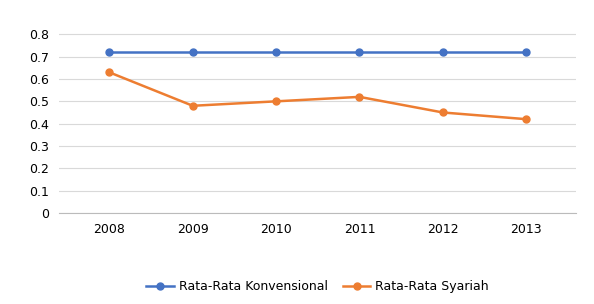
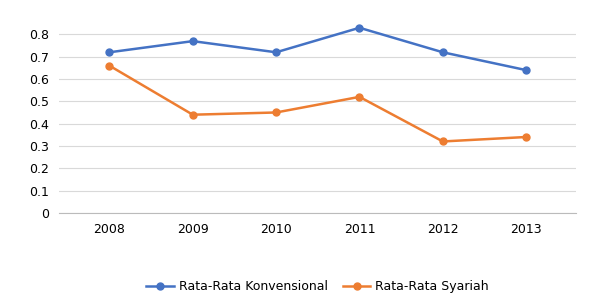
Rata-Rata Syariah/2008: 0.63 -> 0.66
Rata-Rata Konvensional/2009: 0.72 -> 0.77
Rata-Rata Syariah/2009: 0.48 -> 0.44
Rata-Rata Syariah/2010: 0.50 -> 0.45
Rata-Rata Konvensional/2011: 0.72 -> 0.83
Rata-Rata Syariah/2012: 0.45 -> 0.32
Rata-Rata Konvensional/2013: 0.72 -> 0.64
Rata-Rata Syariah/2013: 0.42 -> 0.34
